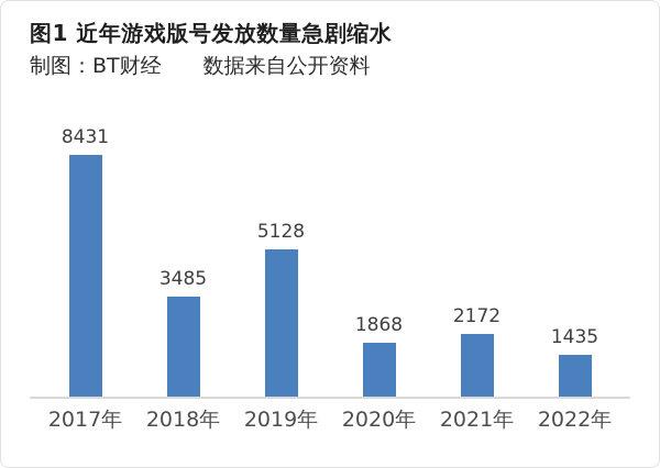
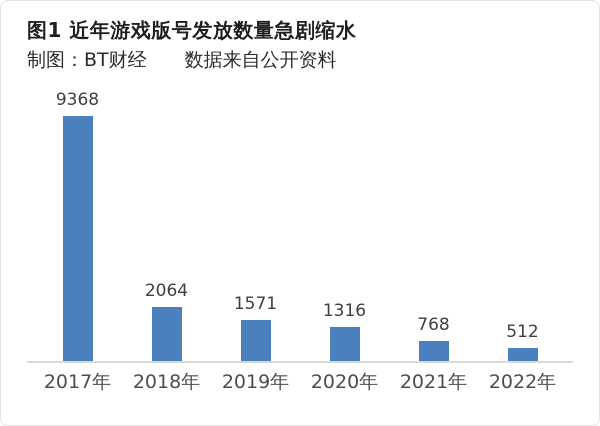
2017年: 8431 -> 9368
2018年: 3485 -> 2064
2019年: 5128 -> 1571
2020年: 1868 -> 1316
2021年: 2172 -> 768
2022年: 1435 -> 512
